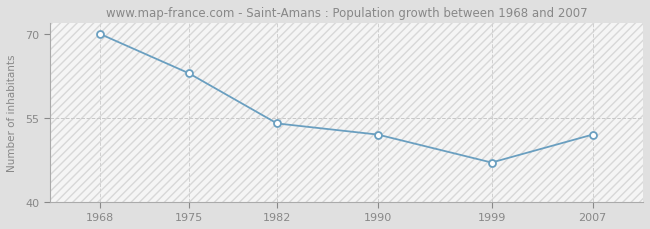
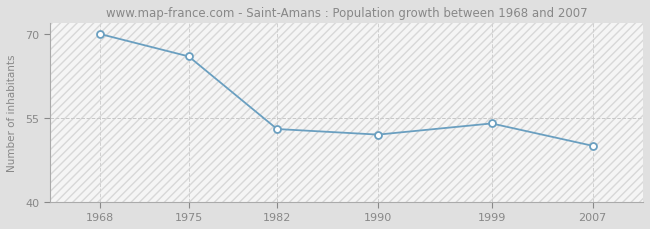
1975: 63 -> 66
1982: 54 -> 53
1999: 47 -> 54
2007: 52 -> 50
